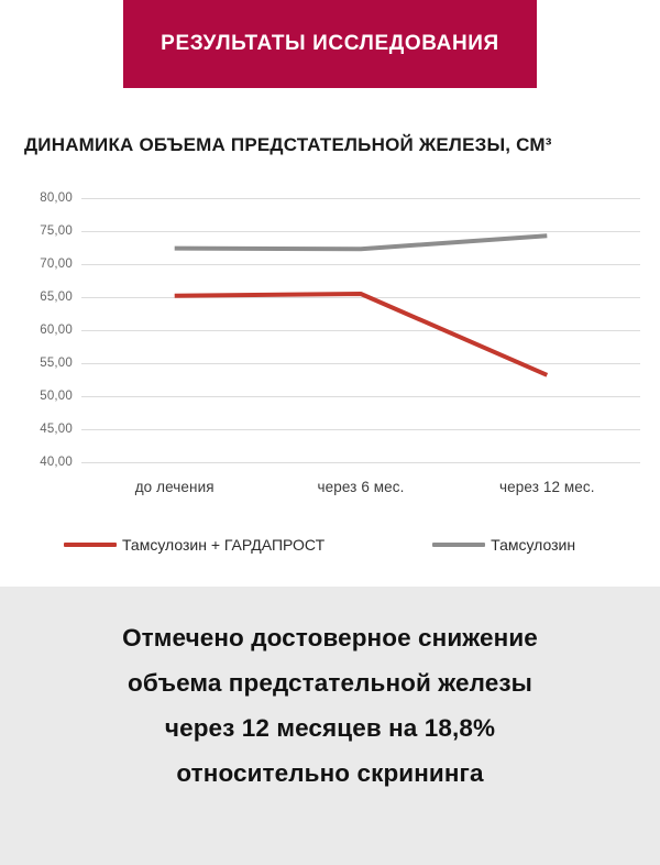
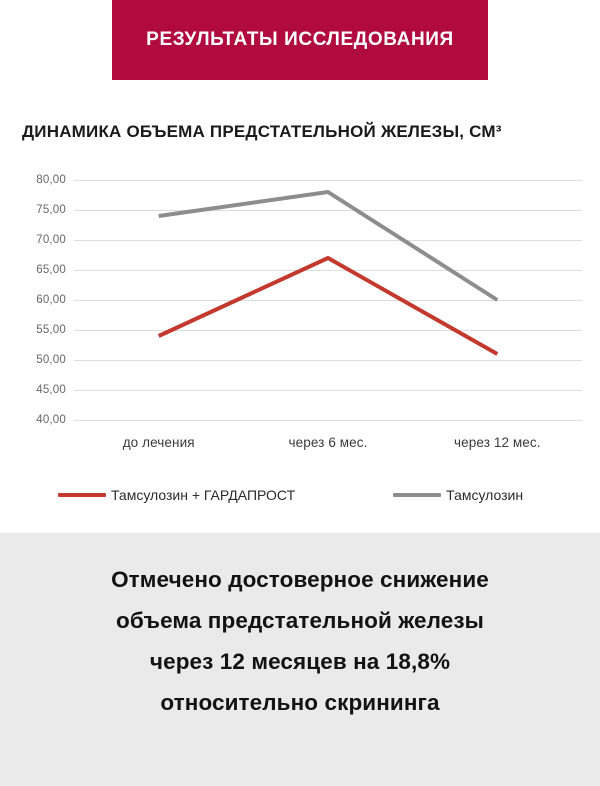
Тамсулозин + ГАРДАПРОСТ/до лечения: 65 -> 54
Тамсулозин/до лечения: 72 -> 74
Тамсулозин + ГАРДАПРОСТ/через 6 мес.: 66 -> 67
Тамсулозин/через 6 мес.: 72 -> 78
Тамсулозин + ГАРДАПРОСТ/через 12 мес.: 53 -> 51
Тамсулозин/через 12 мес.: 74 -> 60
